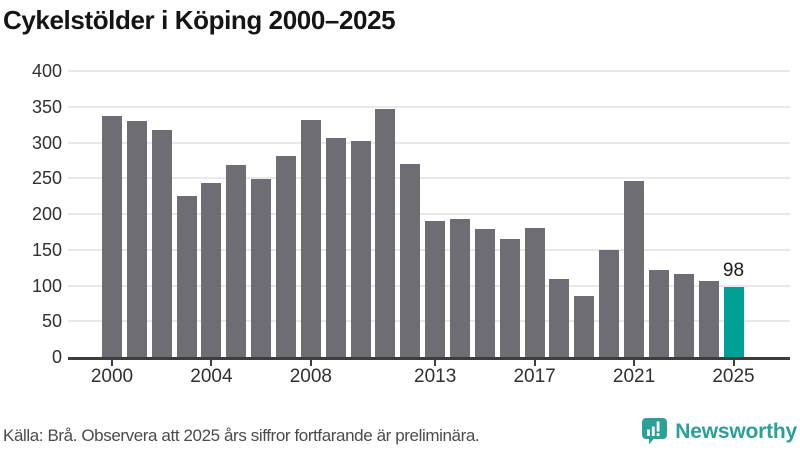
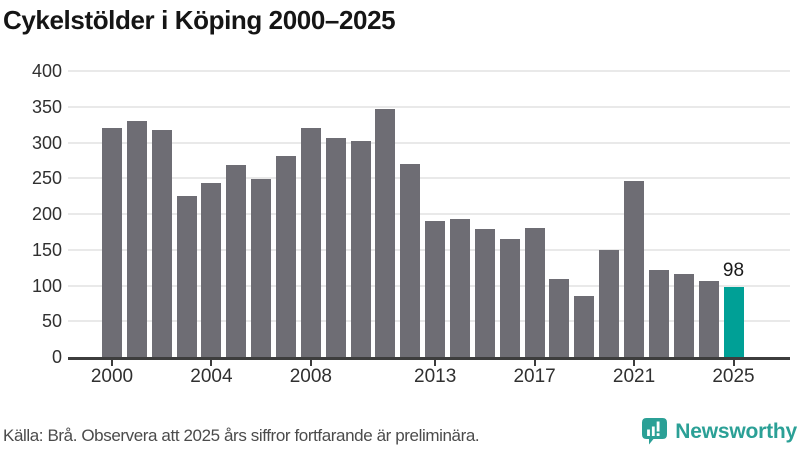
2000: 340 -> 320
2008: 330 -> 320
